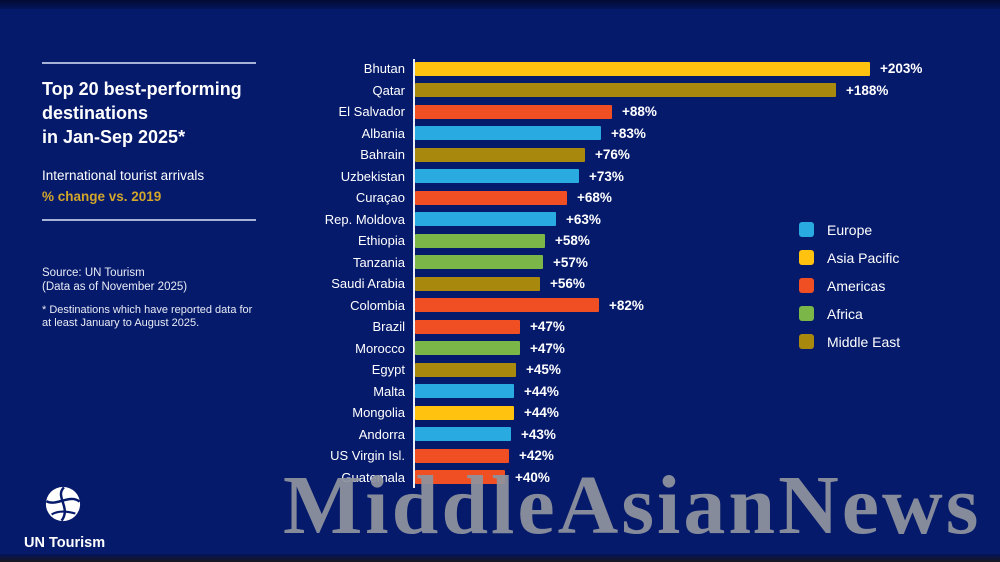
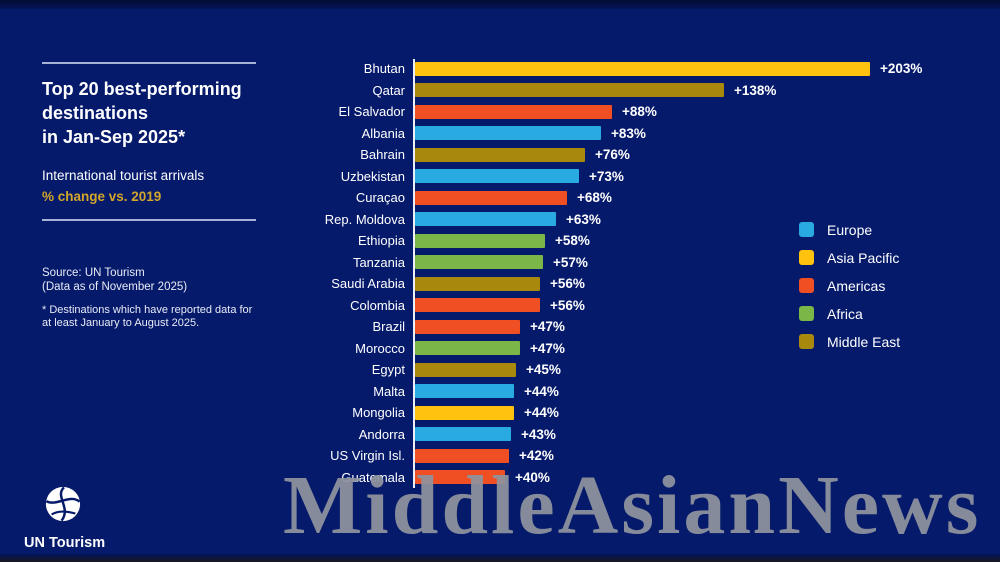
Qatar: +188% -> +138%
Colombia: +82% -> +56%
